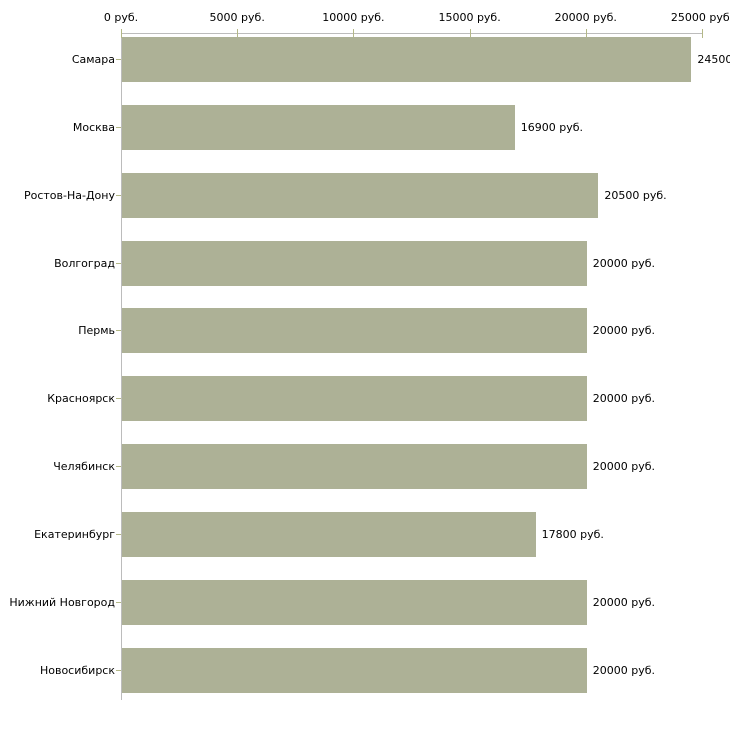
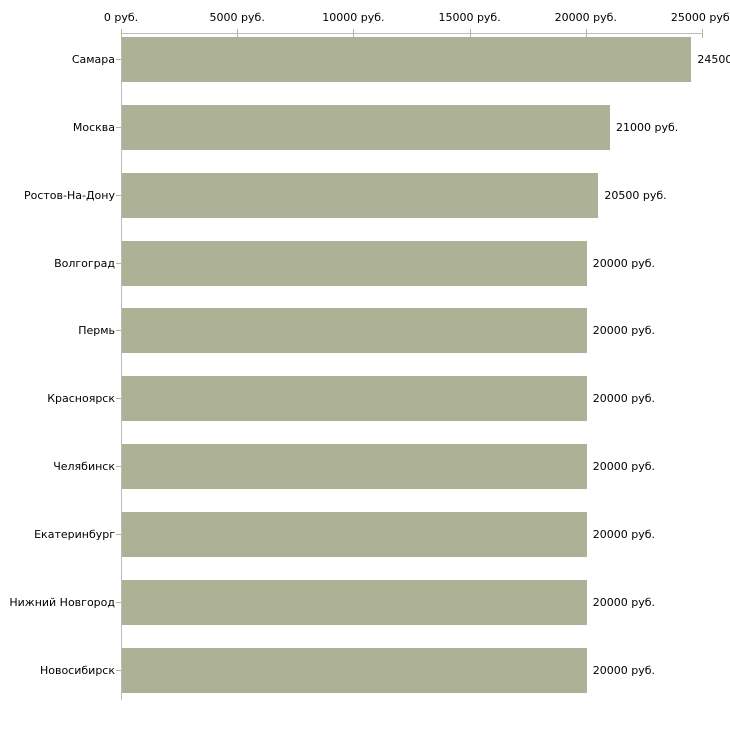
Москва: 16900 -> 21000
Екатеринбург: 17800 -> 20000
